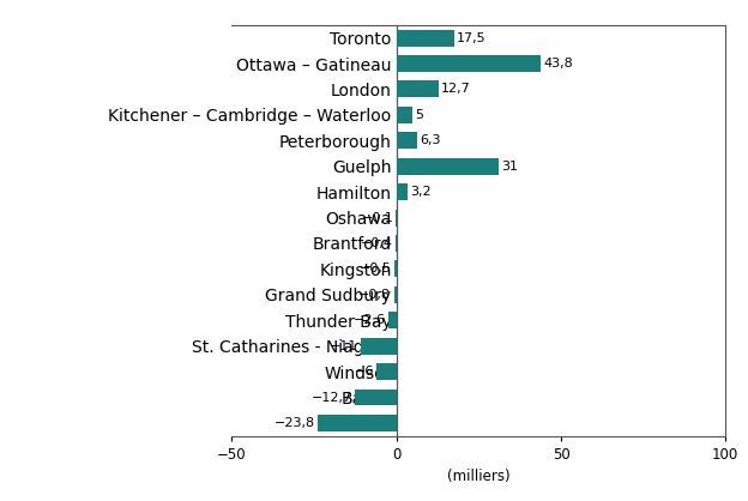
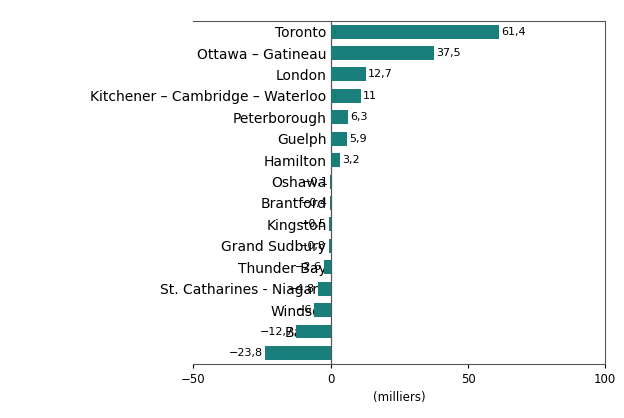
Toronto: 17,5 -> 61,4
Ottawa – Gatineau: 43,8 -> 37,5
Kitchener – Cambridge – Waterloo: 5 -> 11
Guelph: 31 -> 5,9
St. Catharines - Niagara: -11.0 -> -4.8
